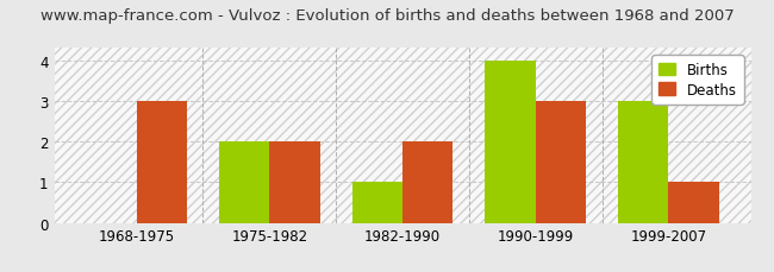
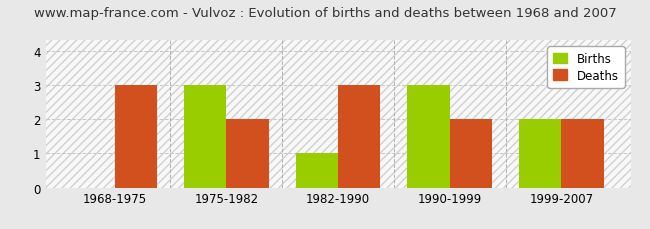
Births/1975-1982: 2 -> 3
Deaths/1982-1990: 2 -> 3
Births/1990-1999: 4 -> 3
Deaths/1990-1999: 3 -> 2
Births/1999-2007: 3 -> 2
Deaths/1999-2007: 1 -> 2
